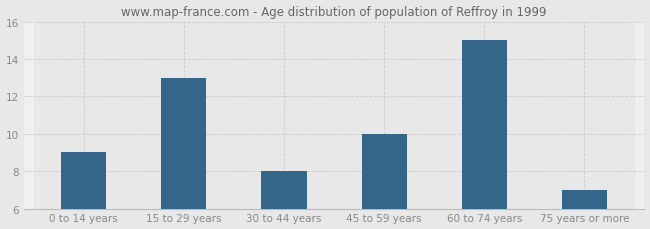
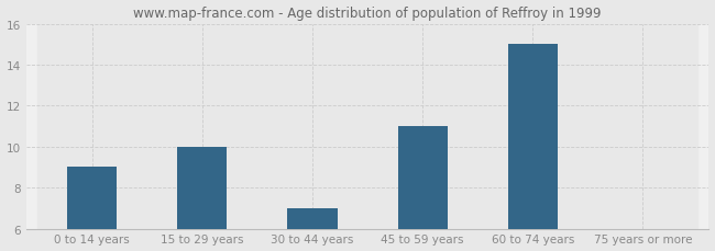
15 to 29 years: 13 -> 10
30 to 44 years: 8 -> 7
45 to 59 years: 10 -> 11
75 years or more: 7 -> 6
